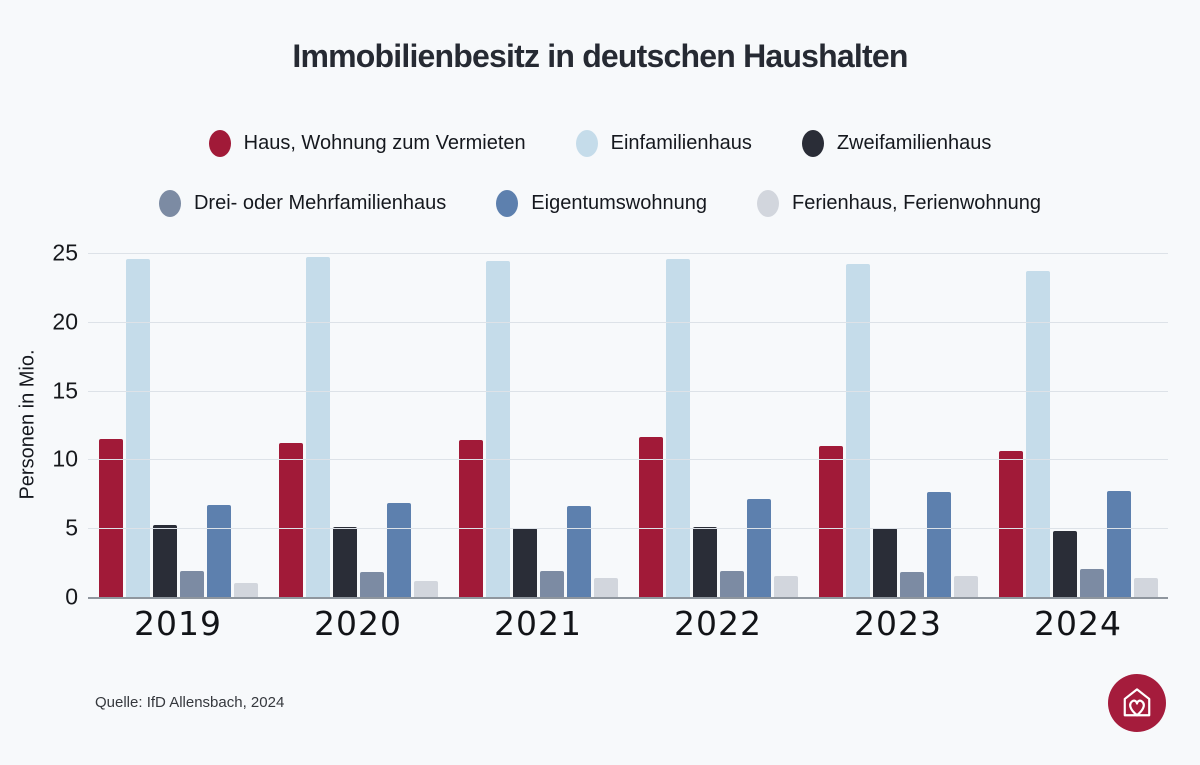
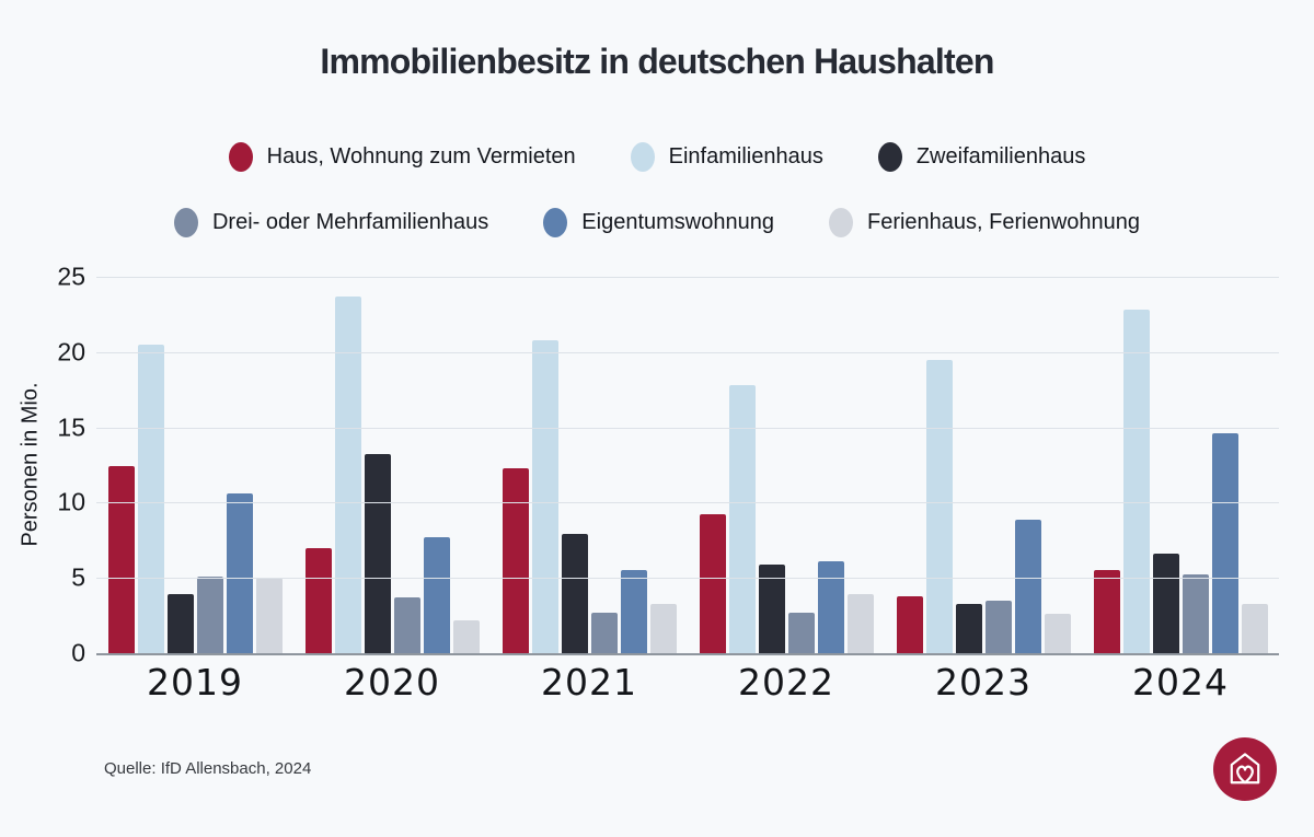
Haus, Wohnung zum Vermieten/2019: 11.5 -> 12.4
Einfamilienhaus/2019: 24.6 -> 20.5
Zweifamilienhaus/2019: 5.2 -> 3.9
Drei- oder Mehrfamilienhaus/2019: 1.9 -> 5.1
Eigentumswohnung/2019: 6.7 -> 10.6
Ferienhaus, Ferienwohnung/2019: 1.0 -> 5.0
Haus, Wohnung zum Vermieten/2020: 11.2 -> 7.0
Einfamilienhaus/2020: 24.7 -> 23.7
Zweifamilienhaus/2020: 5.1 -> 13.2
Drei- oder Mehrfamilienhaus/2020: 1.8 -> 3.7
Eigentumswohnung/2020: 6.8 -> 7.7
Ferienhaus, Ferienwohnung/2020: 1.2 -> 2.2
Haus, Wohnung zum Vermieten/2021: 11.4 -> 12.3
Einfamilienhaus/2021: 24.4 -> 20.8
Zweifamilienhaus/2021: 5.0 -> 7.9
Drei- oder Mehrfamilienhaus/2021: 1.9 -> 2.7
Eigentumswohnung/2021: 6.6 -> 5.5
Ferienhaus, Ferienwohnung/2021: 1.4 -> 3.3
Haus, Wohnung zum Vermieten/2022: 11.6 -> 9.2
Einfamilienhaus/2022: 24.6 -> 17.8
Zweifamilienhaus/2022: 5.1 -> 5.9
Drei- oder Mehrfamilienhaus/2022: 1.9 -> 2.7
Eigentumswohnung/2022: 7.1 -> 6.1
Ferienhaus, Ferienwohnung/2022: 1.5 -> 3.9
Haus, Wohnung zum Vermieten/2023: 11.0 -> 3.8
Einfamilienhaus/2023: 24.2 -> 19.5
Zweifamilienhaus/2023: 5.0 -> 3.3
Drei- oder Mehrfamilienhaus/2023: 1.8 -> 3.5
Eigentumswohnung/2023: 7.6 -> 8.9
Ferienhaus, Ferienwohnung/2023: 1.5 -> 2.6
Haus, Wohnung zum Vermieten/2024: 10.6 -> 5.5
Einfamilienhaus/2024: 23.7 -> 22.8
Zweifamilienhaus/2024: 4.8 -> 6.6
Drei- oder Mehrfamilienhaus/2024: 2.0 -> 5.2
Eigentumswohnung/2024: 7.7 -> 14.6
Ferienhaus, Ferienwohnung/2024: 1.4 -> 3.3
